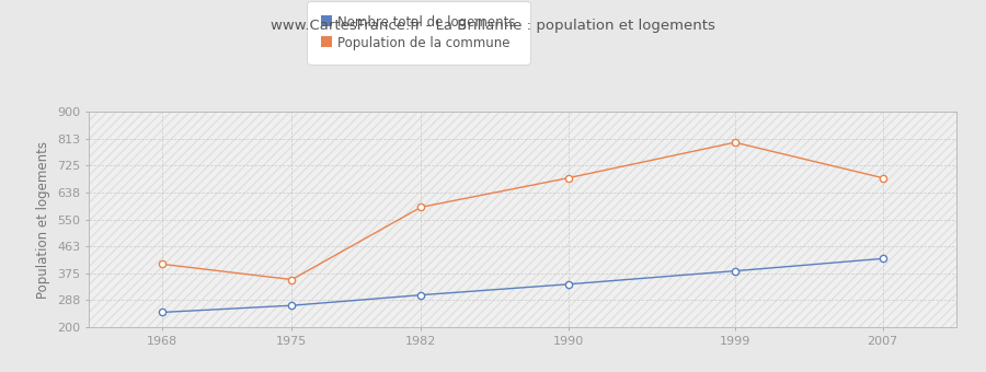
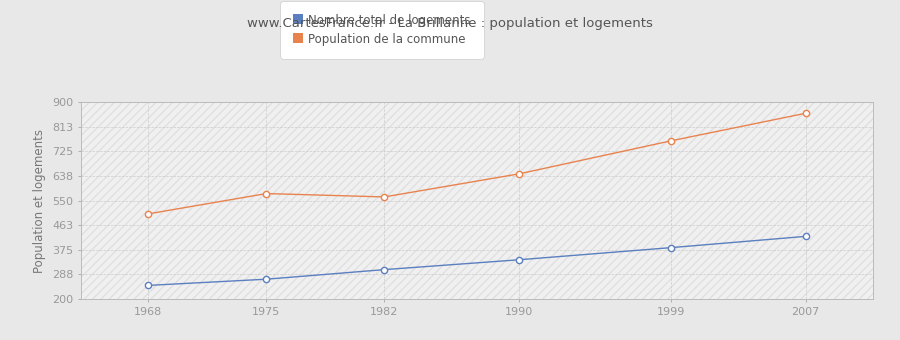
Population de la commune/1968: 405 -> 503
Population de la commune/1975: 355 -> 575
Population de la commune/1982: 590 -> 563
Population de la commune/1990: 685 -> 645
Population de la commune/1999: 800 -> 762
Population de la commune/2007: 685 -> 860
